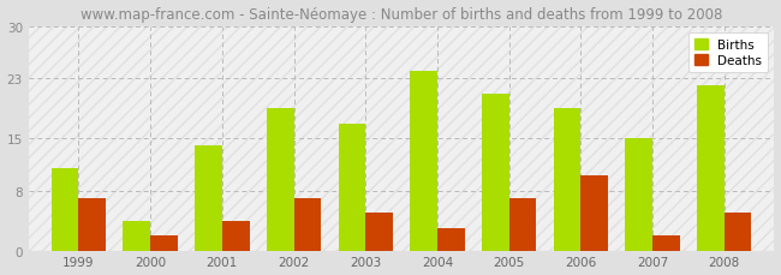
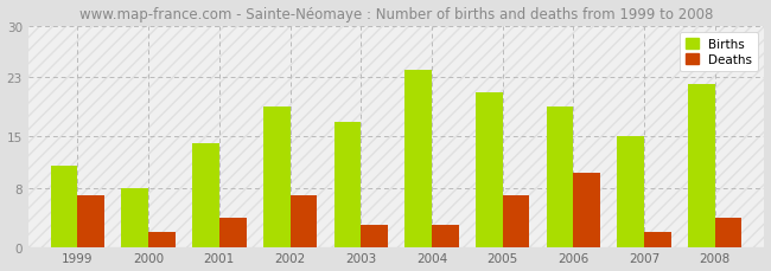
Births/2000: 4 -> 8
Deaths/2003: 5 -> 3
Deaths/2008: 5 -> 4
